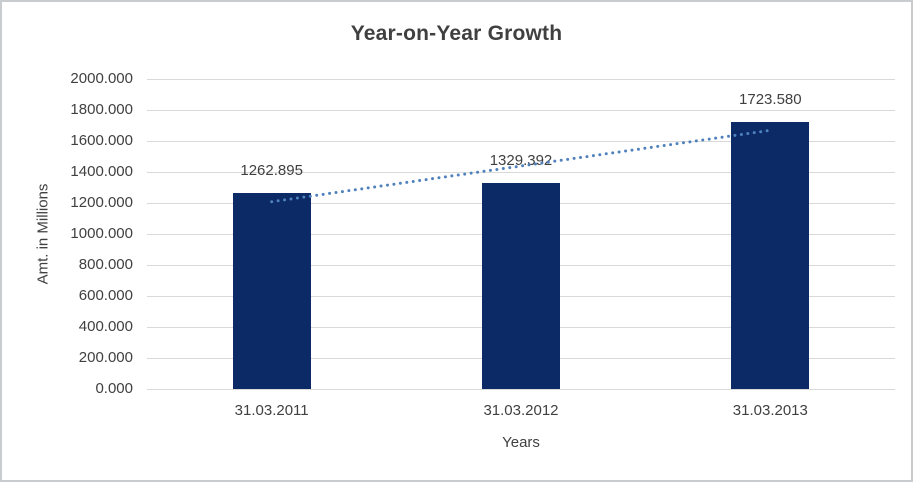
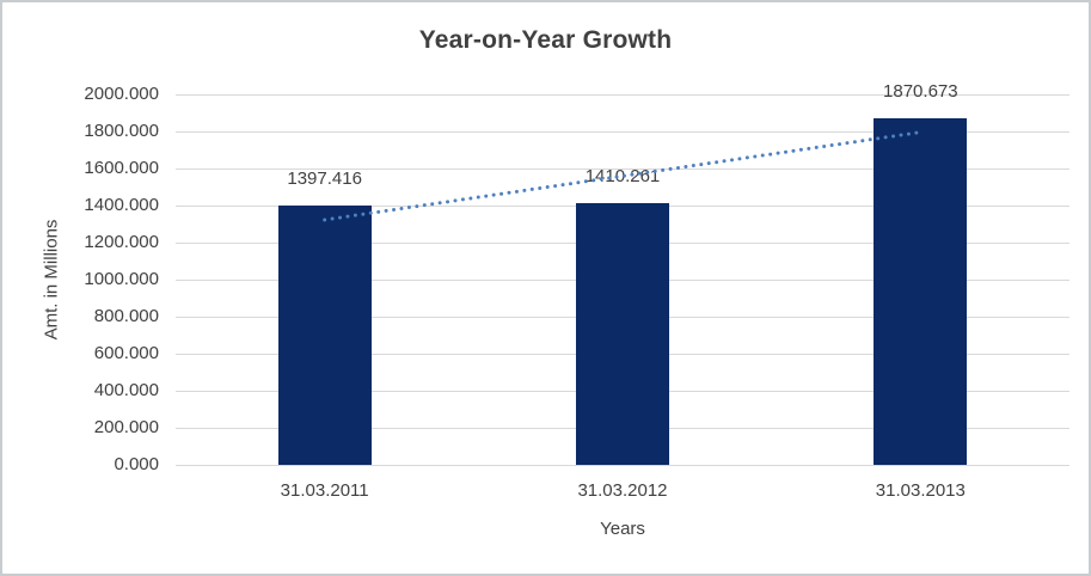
31.03.2011: 1262.895 -> 1397.416
31.03.2012: 1329.392 -> 1410.261
31.03.2013: 1723.580 -> 1870.673
